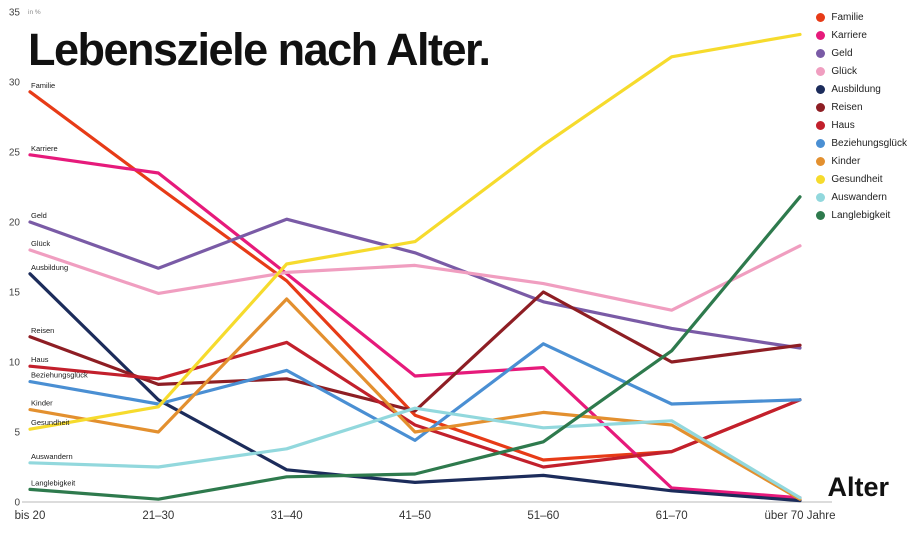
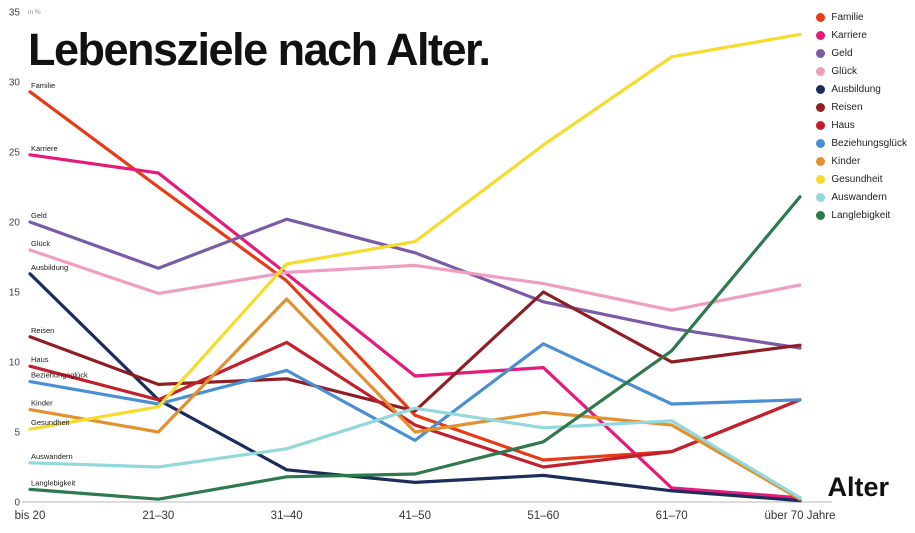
Haus/21–30: 8.8 -> 7.3
Glück/über 70 Jahre: 18.3 -> 15.5
